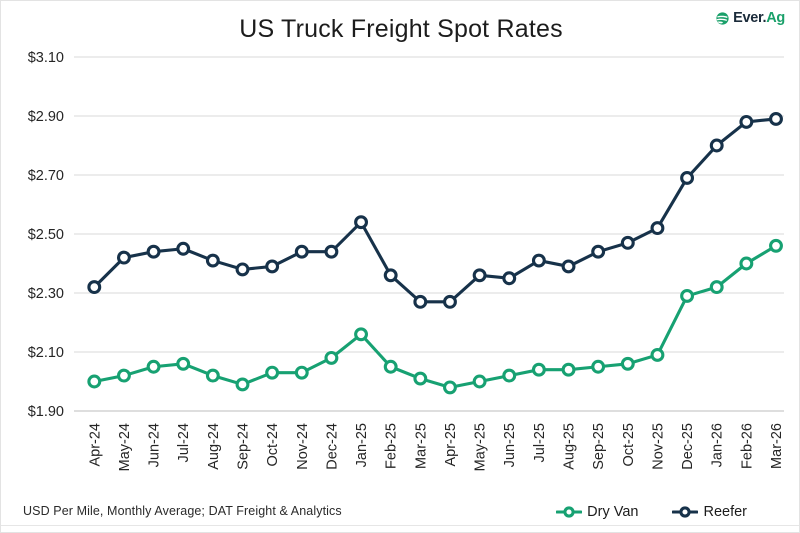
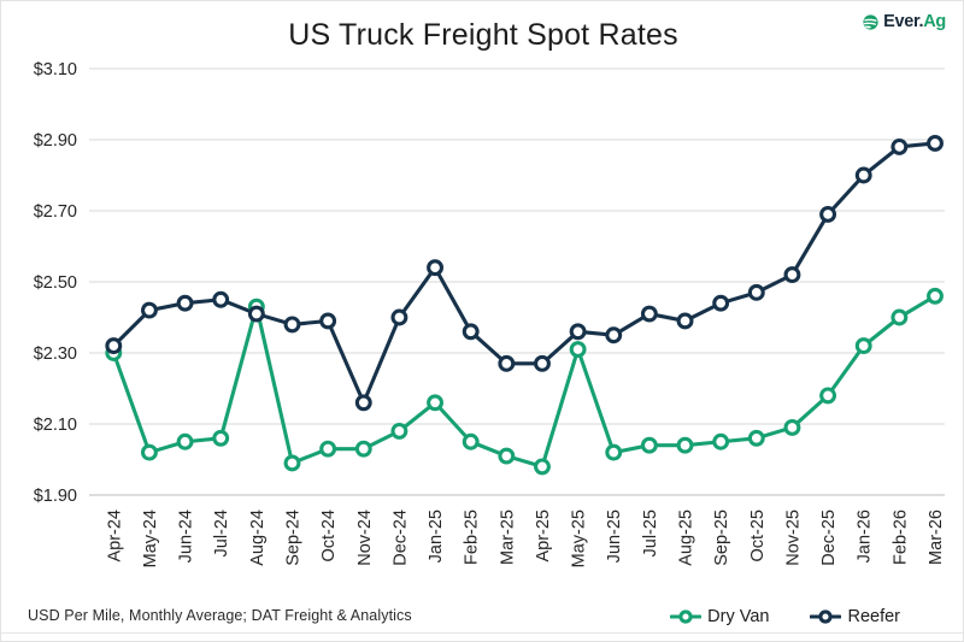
Dry Van/Apr-24: $2.00 -> $2.30
Dry Van/Aug-24: $2.02 -> $2.43
Reefer/Nov-24: $2.44 -> $2.16
Reefer/Dec-24: $2.44 -> $2.40
Dry Van/May-25: $2.00 -> $2.31
Dry Van/Dec-25: $2.29 -> $2.18
